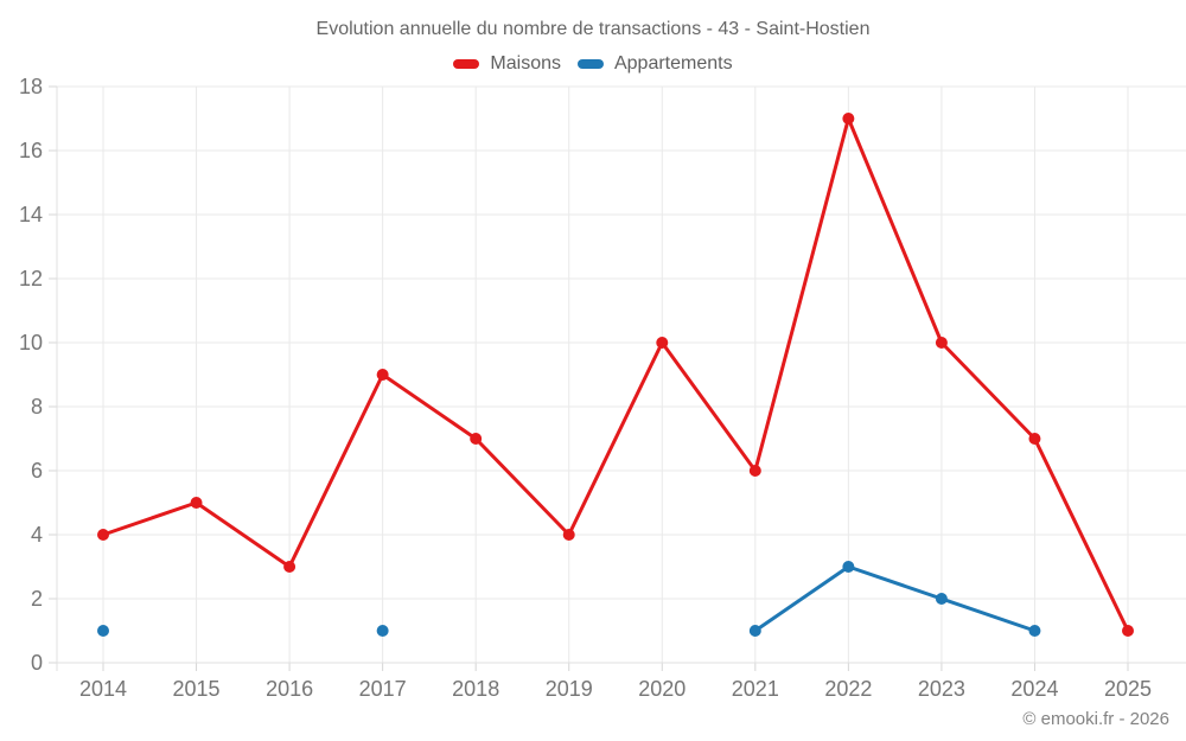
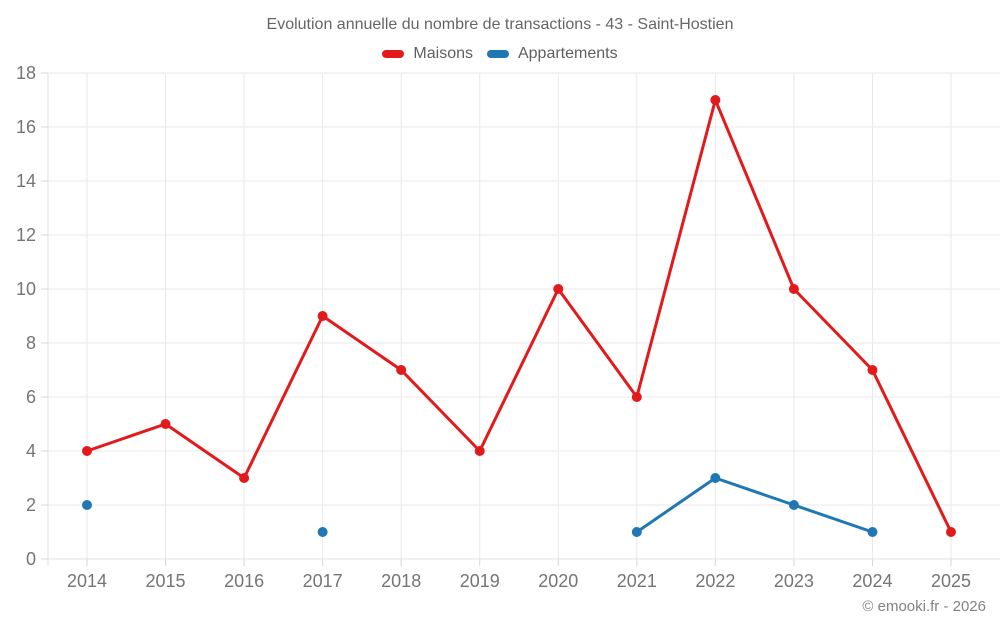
Appartements/2014: 1 -> 2
